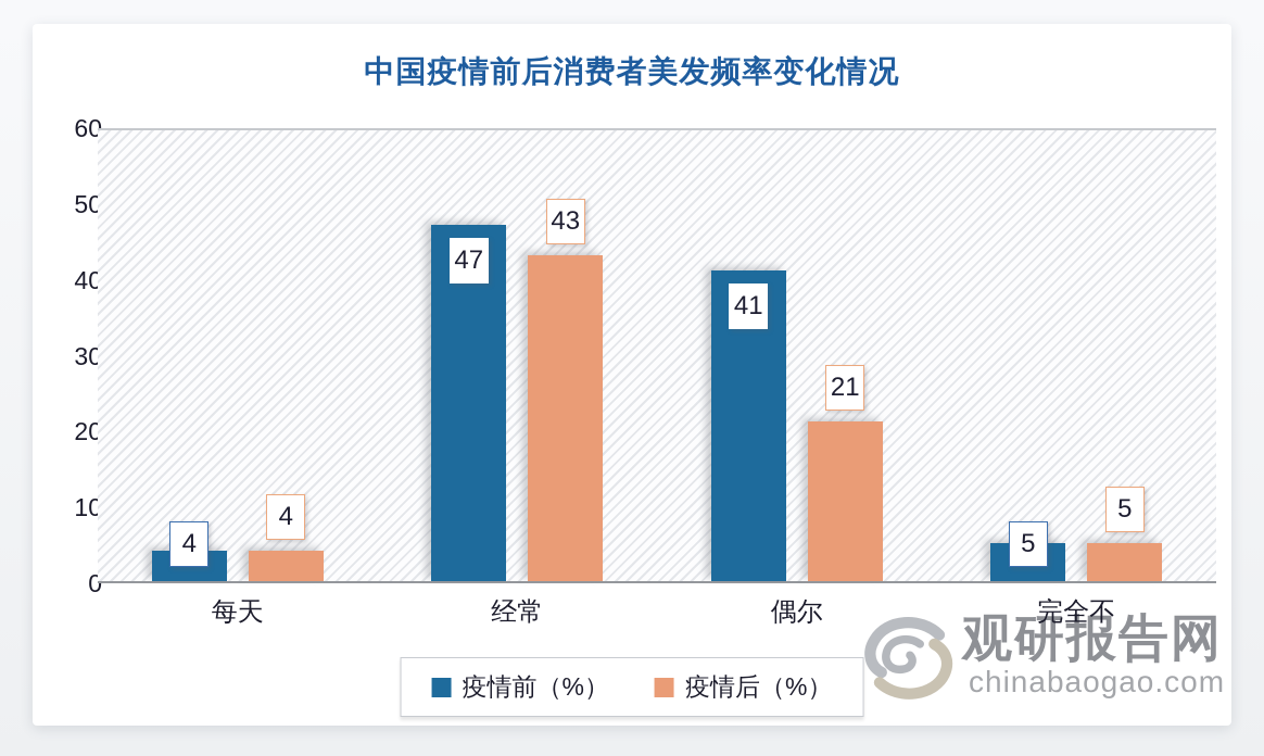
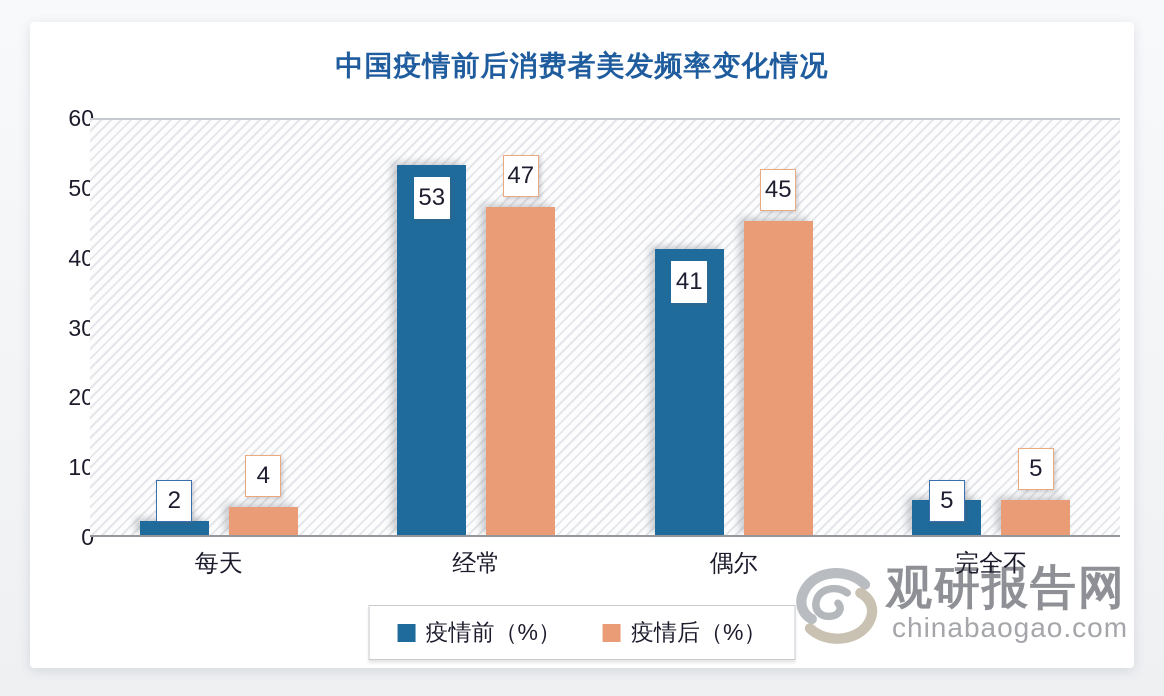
疫情前（%）/每天: 4 -> 2
疫情前（%）/经常: 47 -> 53
疫情后（%）/经常: 43 -> 47
疫情后（%）/偶尔: 21 -> 45
